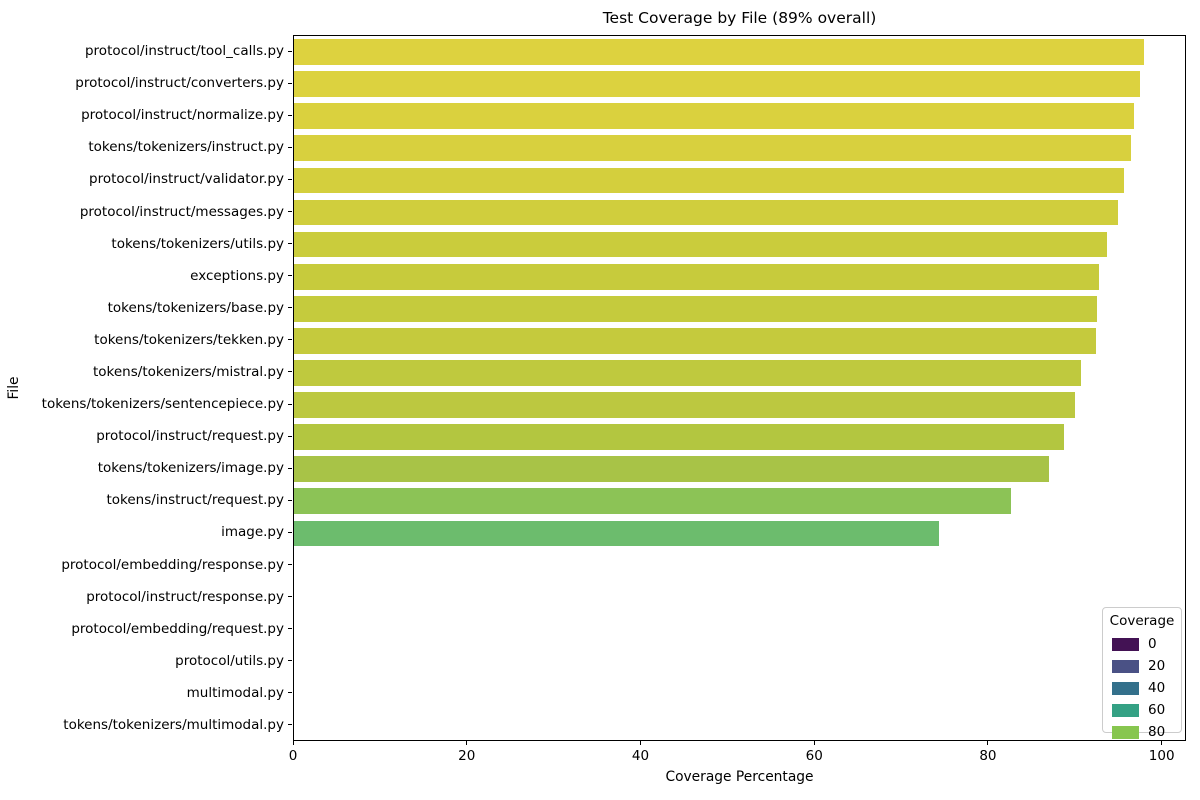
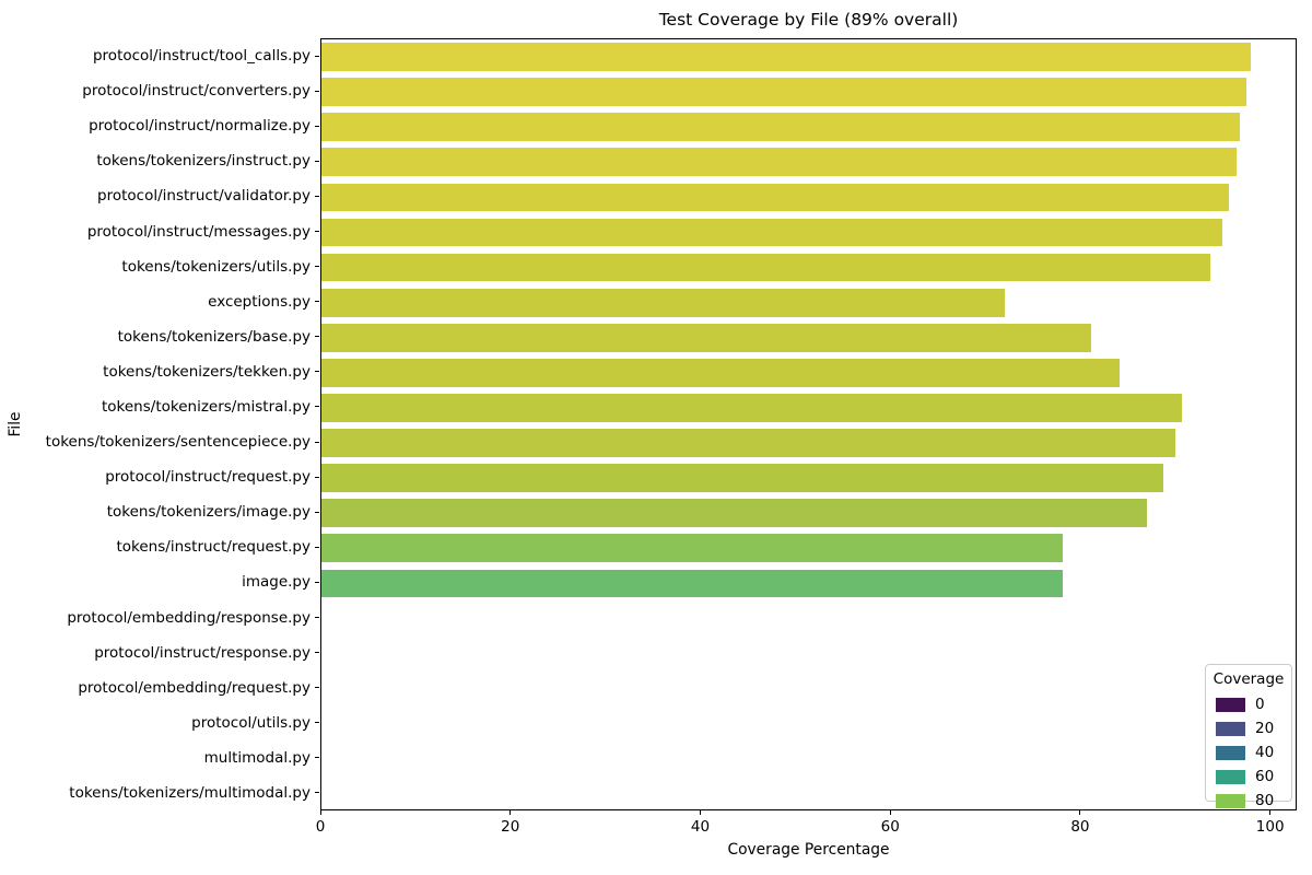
exceptions.py: 93 -> 72
tokens/tokenizers/base.py: 92 -> 81
tokens/tokenizers/tekken.py: 92 -> 84
tokens/instruct/request.py: 82 -> 78
image.py: 74 -> 78
